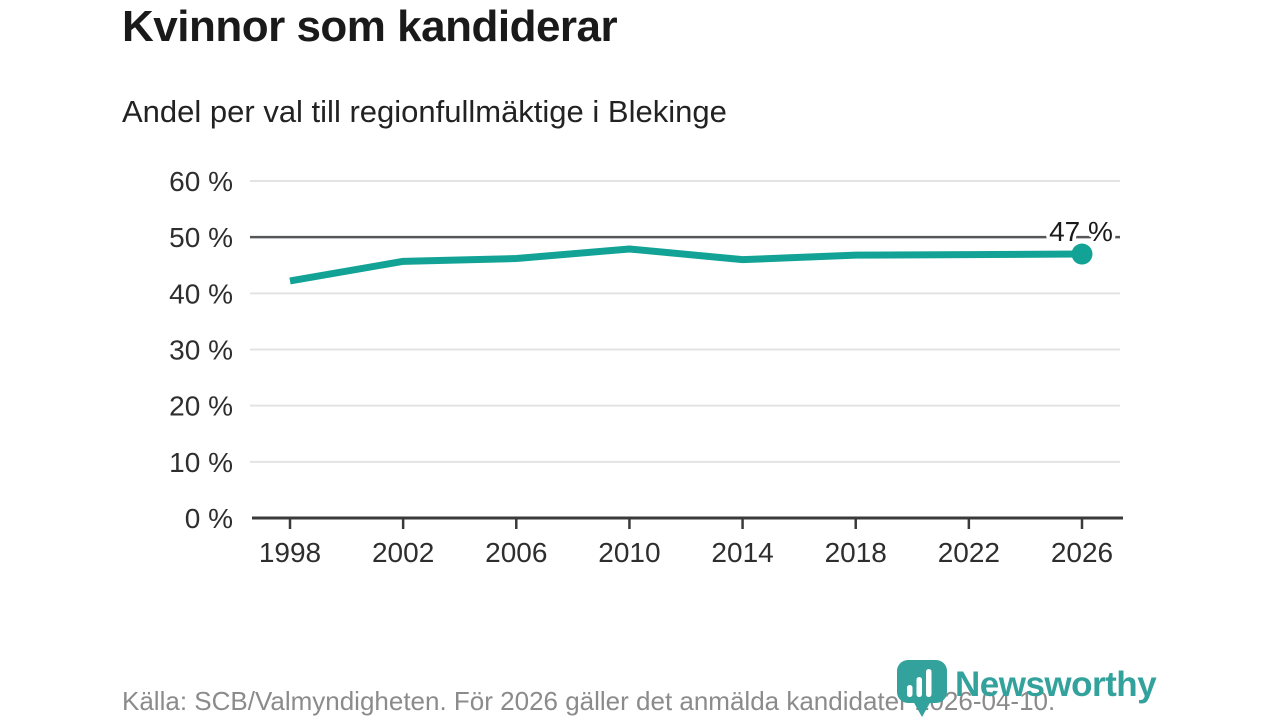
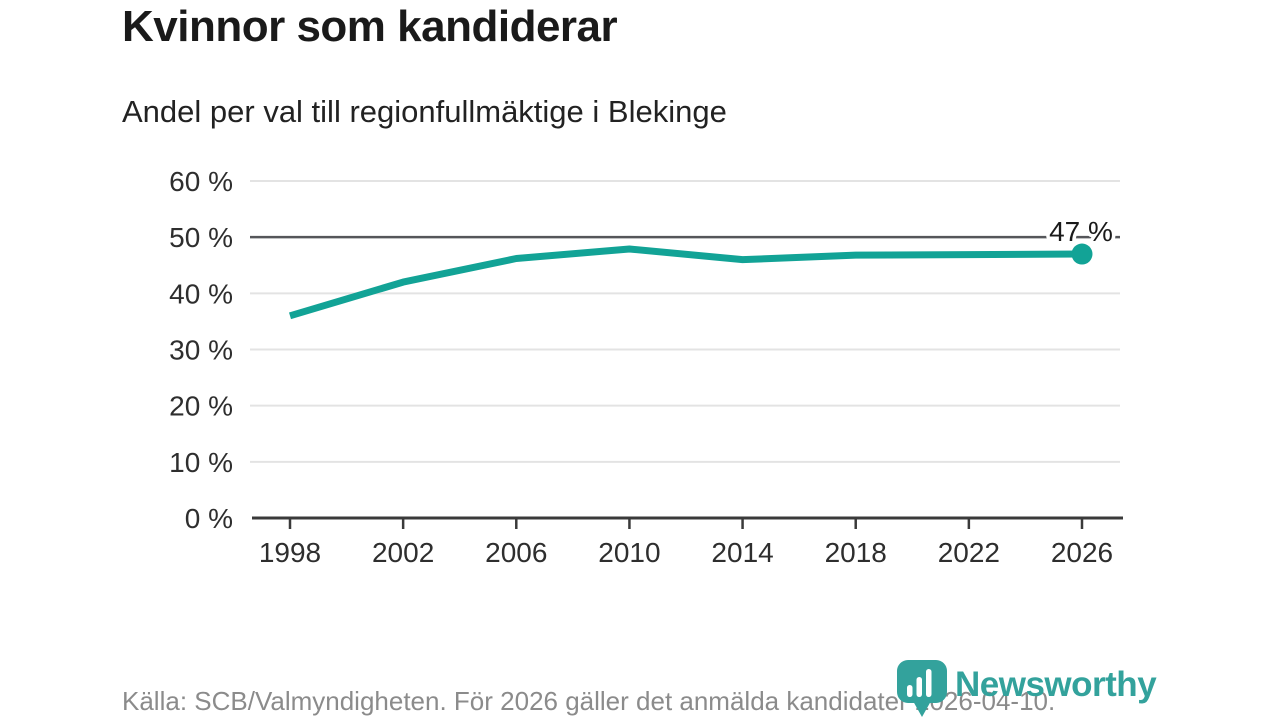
1998: 42% -> 36%
2002: 46% -> 42%
